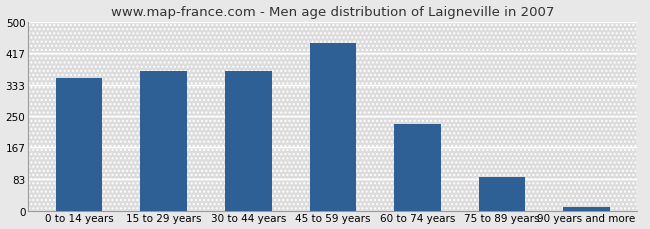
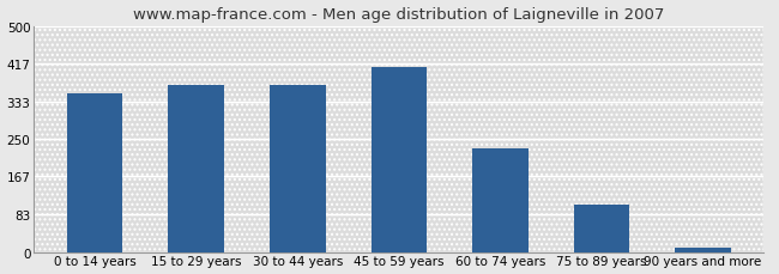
45 to 59 years: 443 -> 410
75 to 89 years: 88 -> 105
